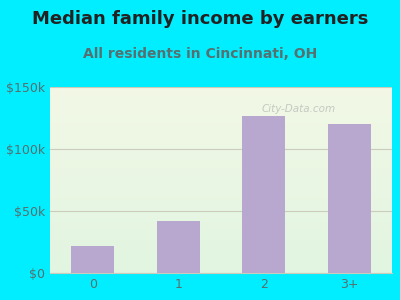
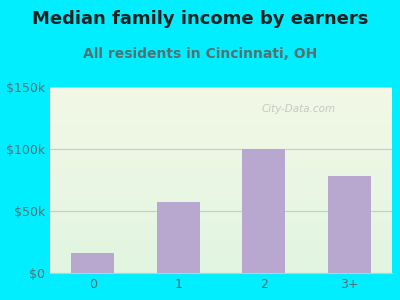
0: $22k -> $16k
1: $42k -> $57k
2: $127k -> $100k
3+: $120k -> $78k
